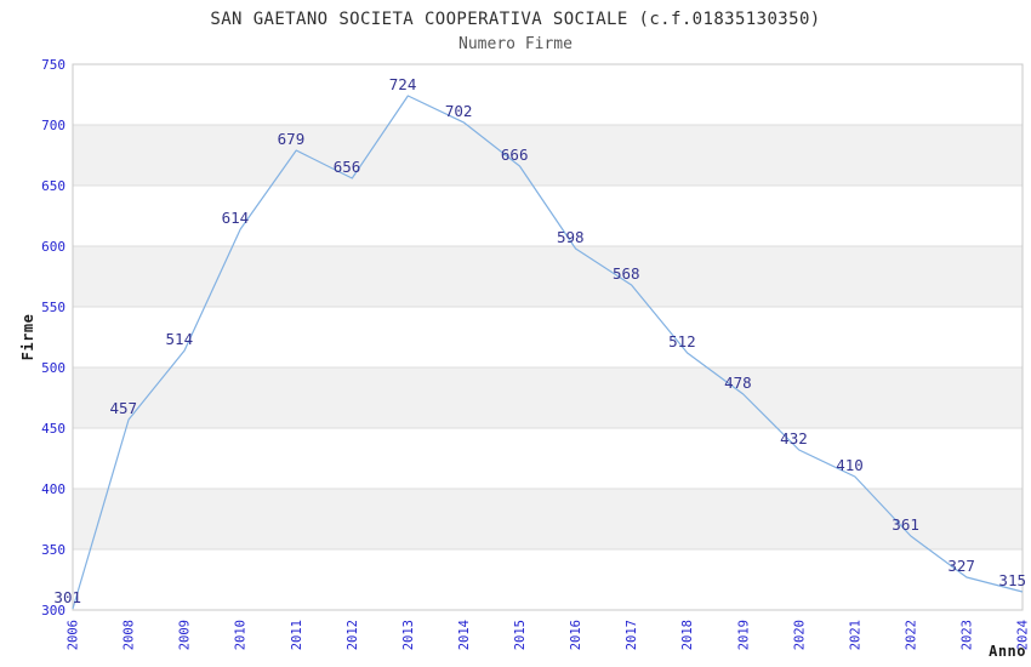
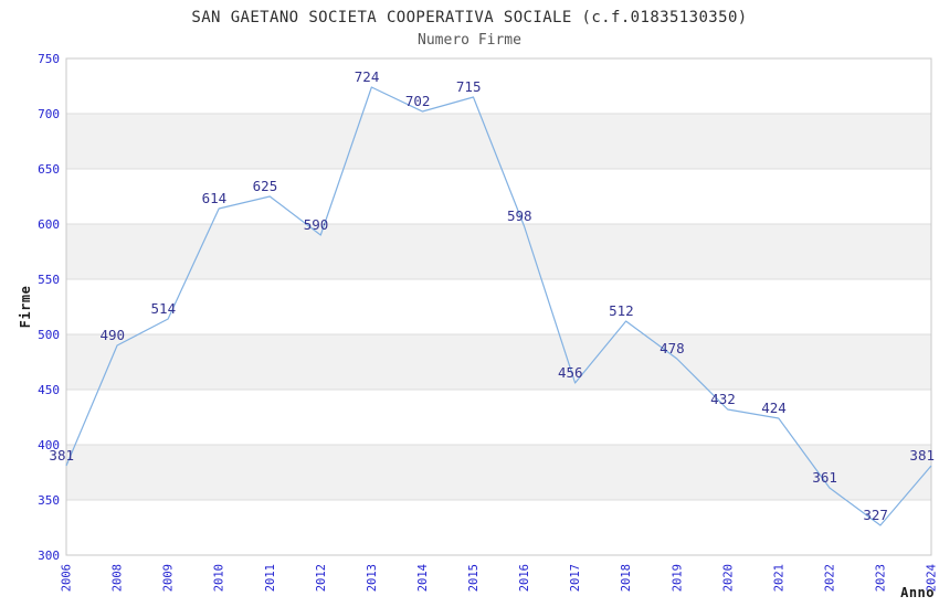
2006: 301 -> 381
2008: 457 -> 490
2011: 679 -> 625
2012: 656 -> 590
2015: 666 -> 715
2017: 568 -> 456
2021: 410 -> 424
2024: 315 -> 381
